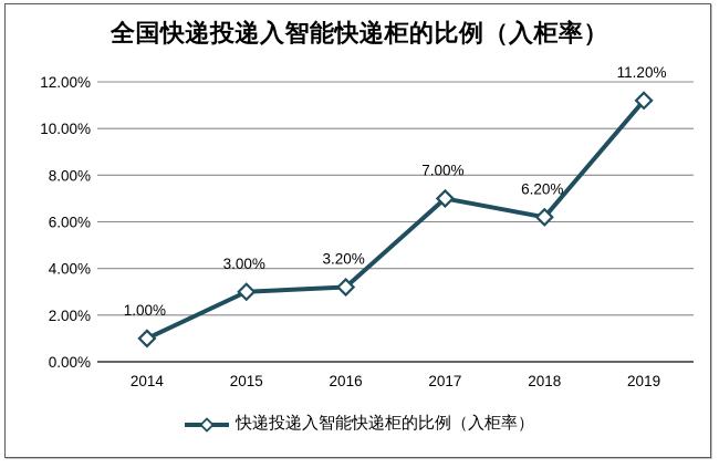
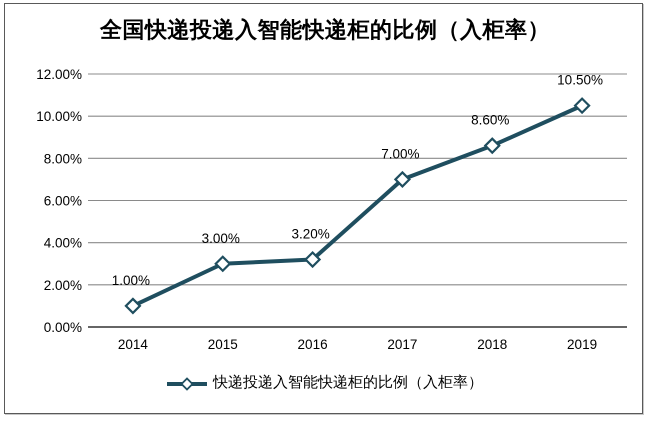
2018: 6.20% -> 8.60%
2019: 11.20% -> 10.50%
